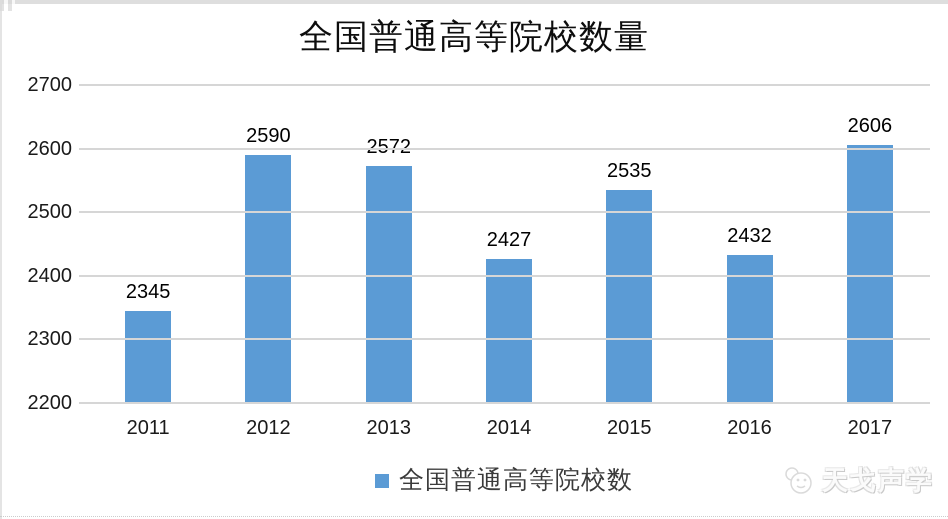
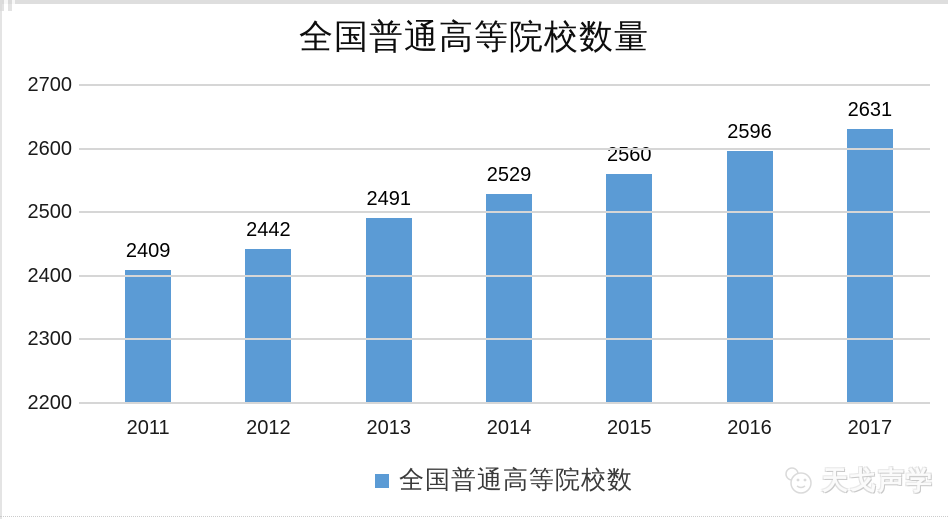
2011: 2345 -> 2409
2012: 2590 -> 2442
2013: 2572 -> 2491
2014: 2427 -> 2529
2015: 2535 -> 2560
2016: 2432 -> 2596
2017: 2606 -> 2631
